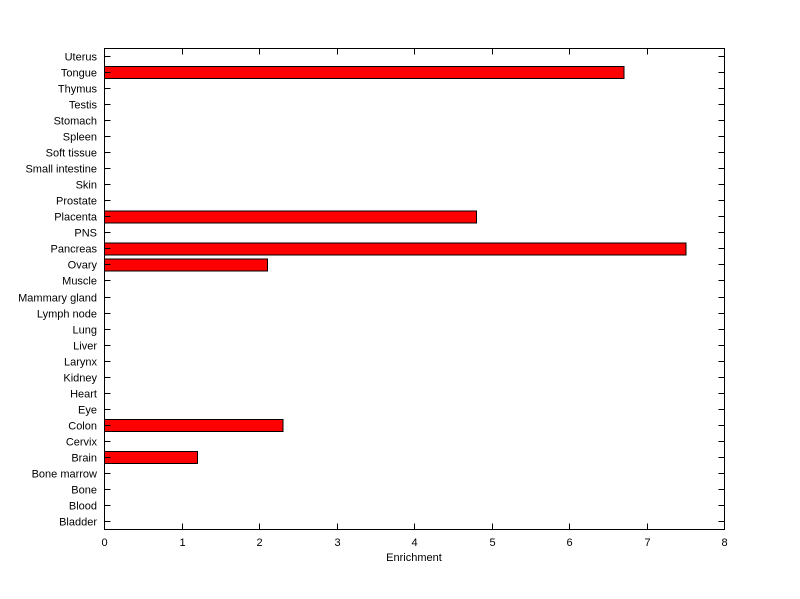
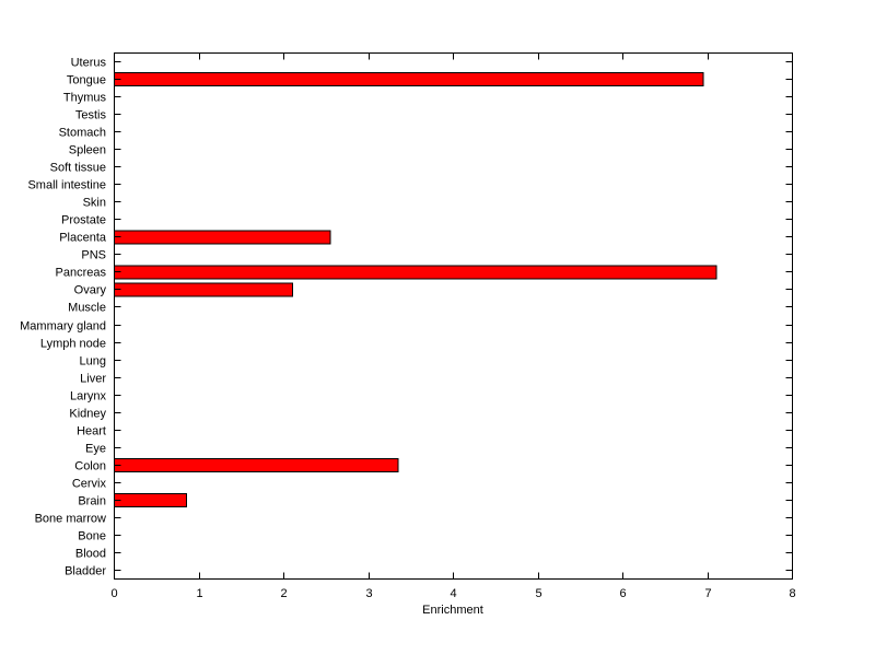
Tongue: 6.7 -> 7.0
Placenta: 4.8 -> 2.5
Pancreas: 7.5 -> 7.1
Colon: 2.3 -> 3.4
Brain: 1.2 -> 0.8
